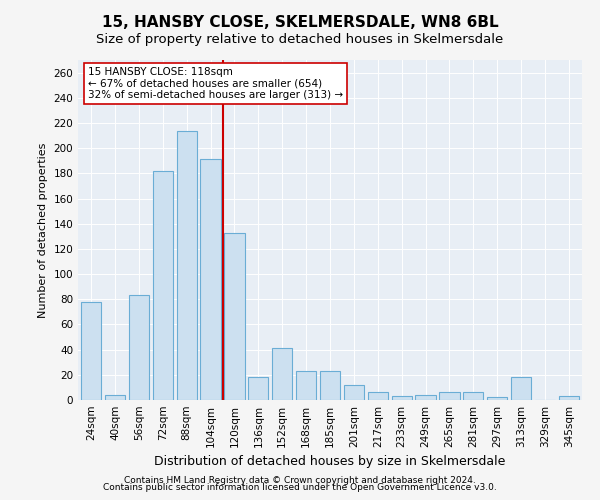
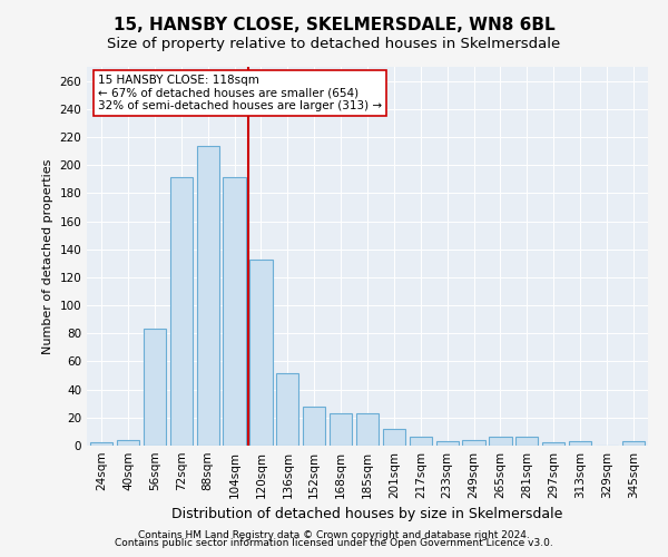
24sqm: 78 -> 2
72sqm: 182 -> 191
136sqm: 18 -> 52
152sqm: 41 -> 28
313sqm: 18 -> 3
